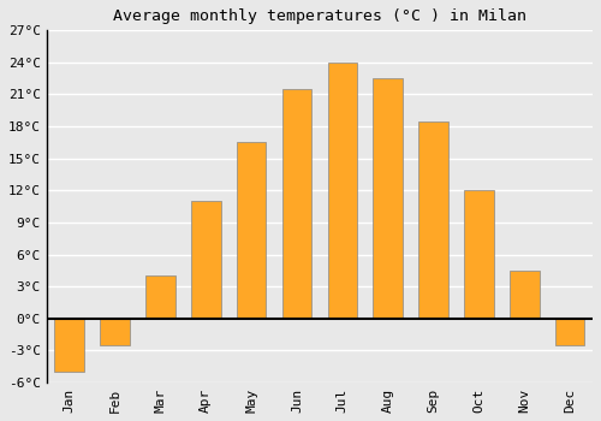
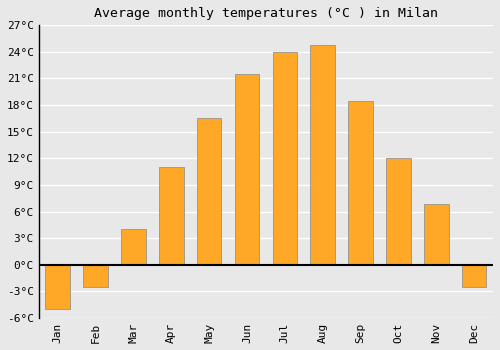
Aug: 22.5°C -> 24.8°C
Nov: 4.5°C -> 6.8°C
